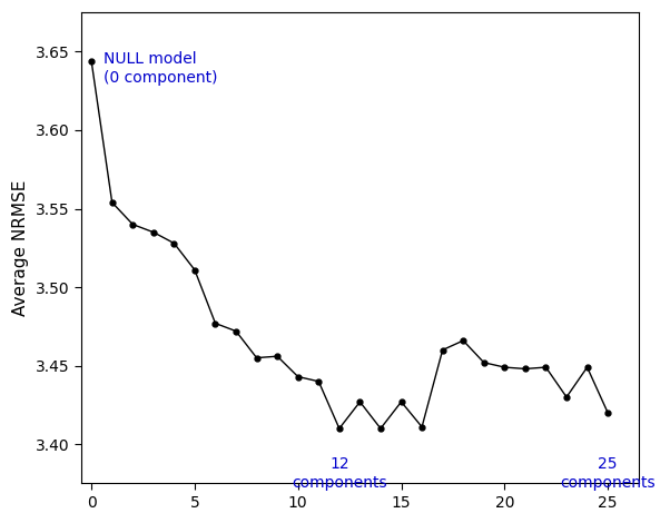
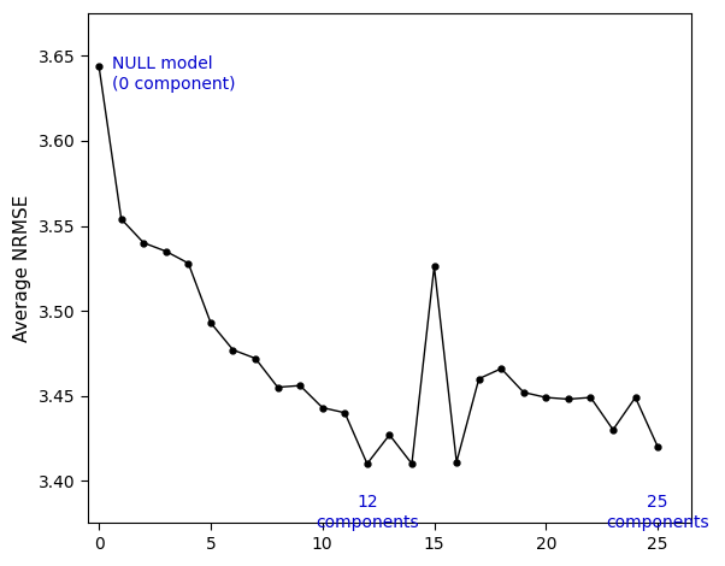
5: 3.511 -> 3.493
15: 3.427 -> 3.526
